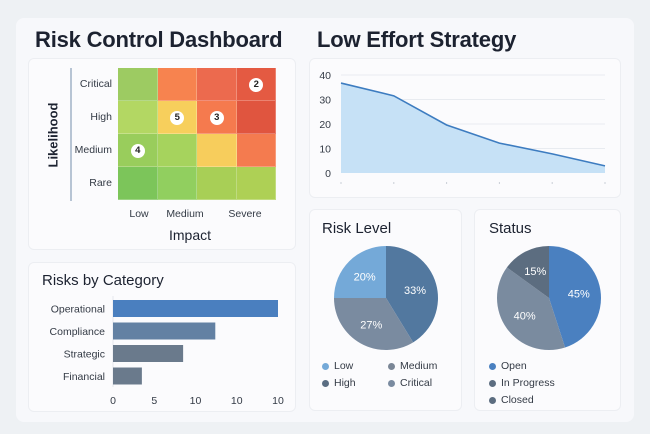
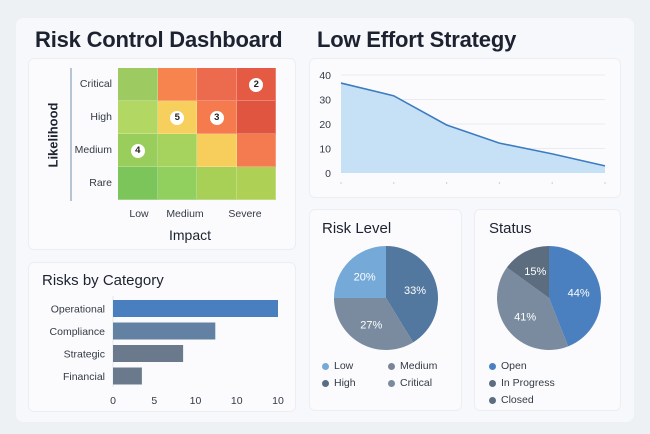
Status/Open: 45% -> 44%
Status/In Progress: 40% -> 41%
